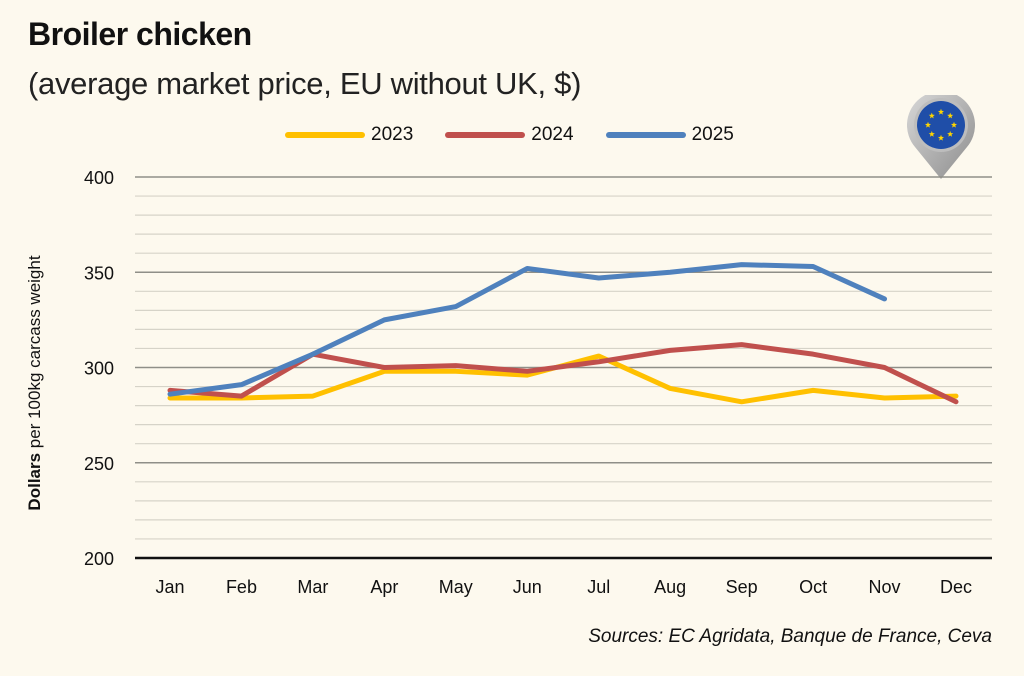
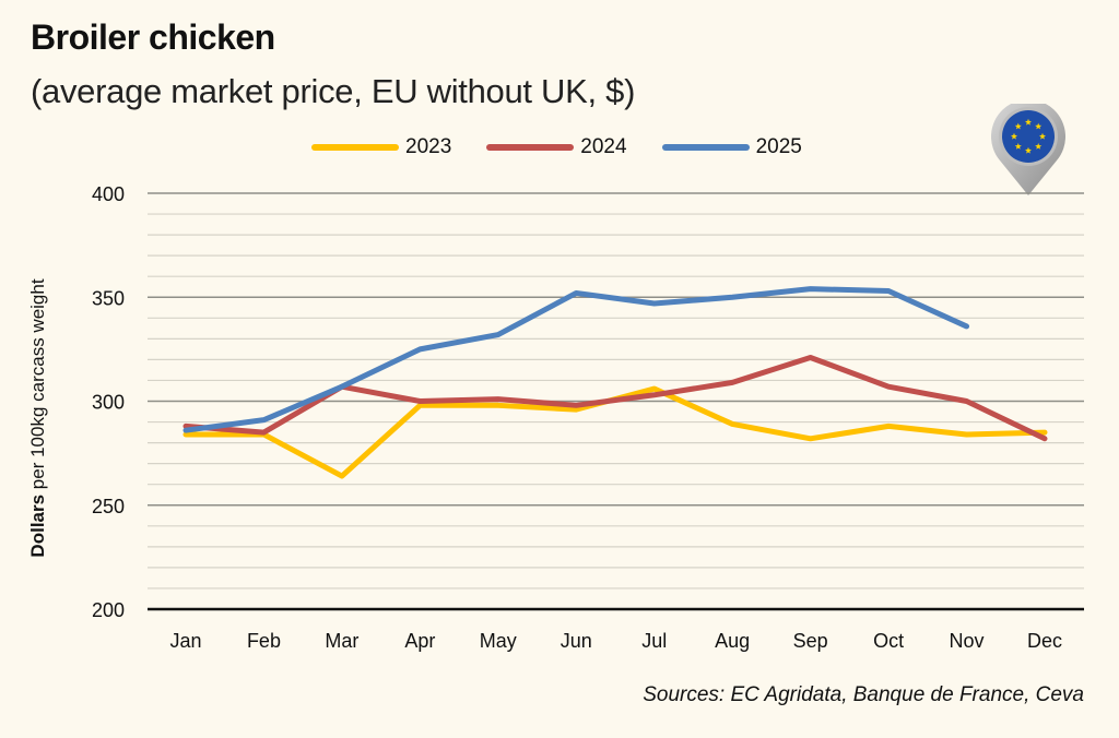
2023/Mar: 285 -> 264
2024/Sep: 312 -> 321
